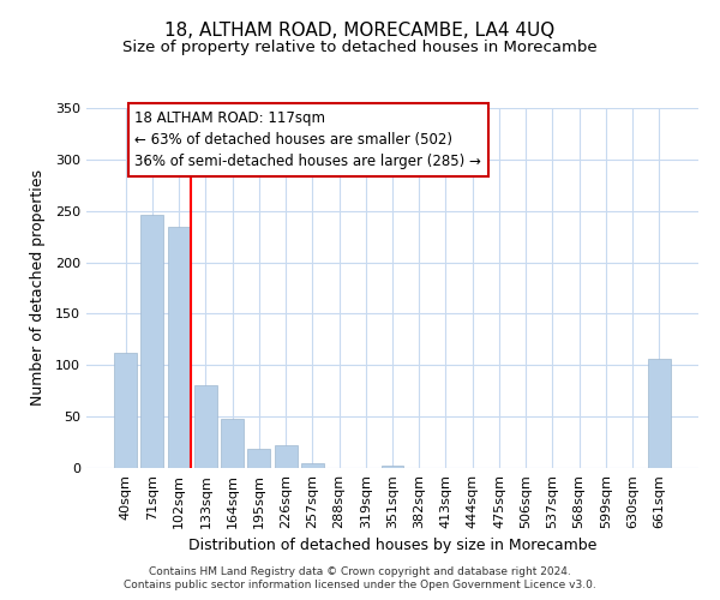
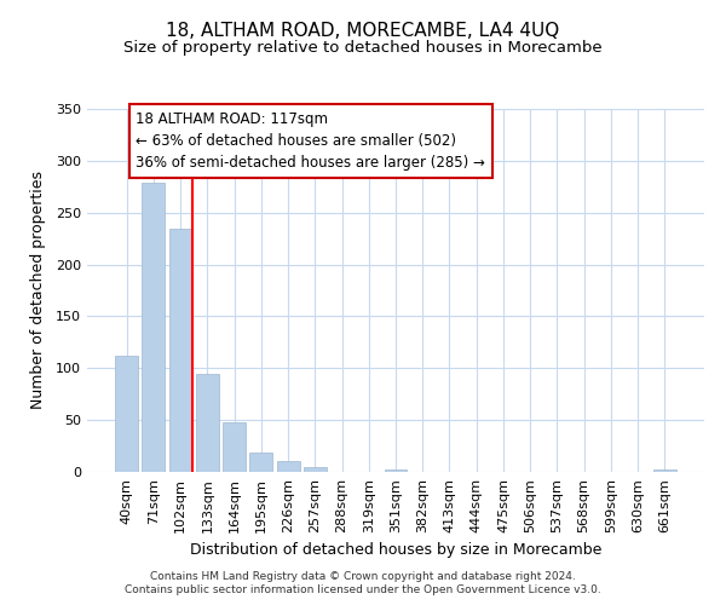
71sqm: 246 -> 279
133sqm: 80 -> 95
226sqm: 22 -> 11
661sqm: 106 -> 2
